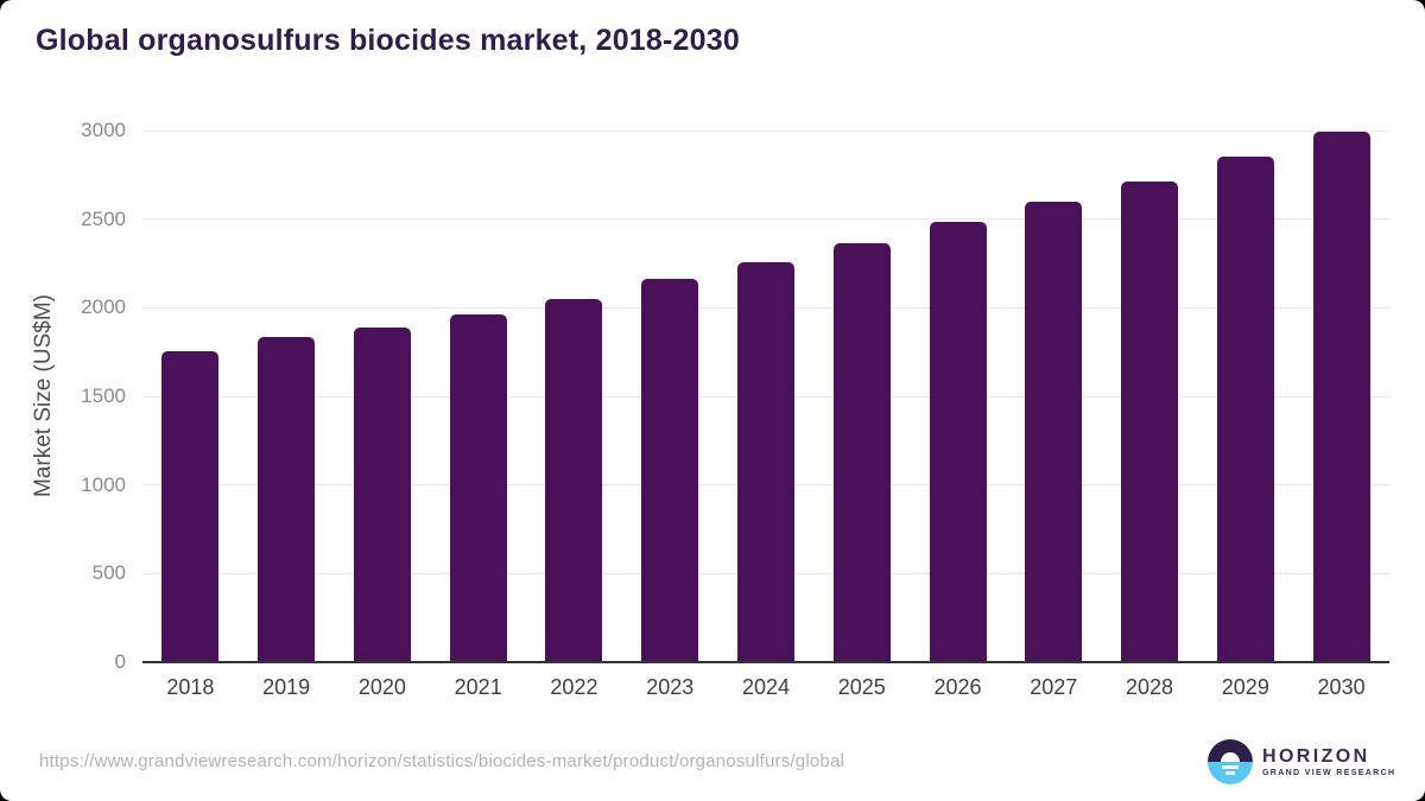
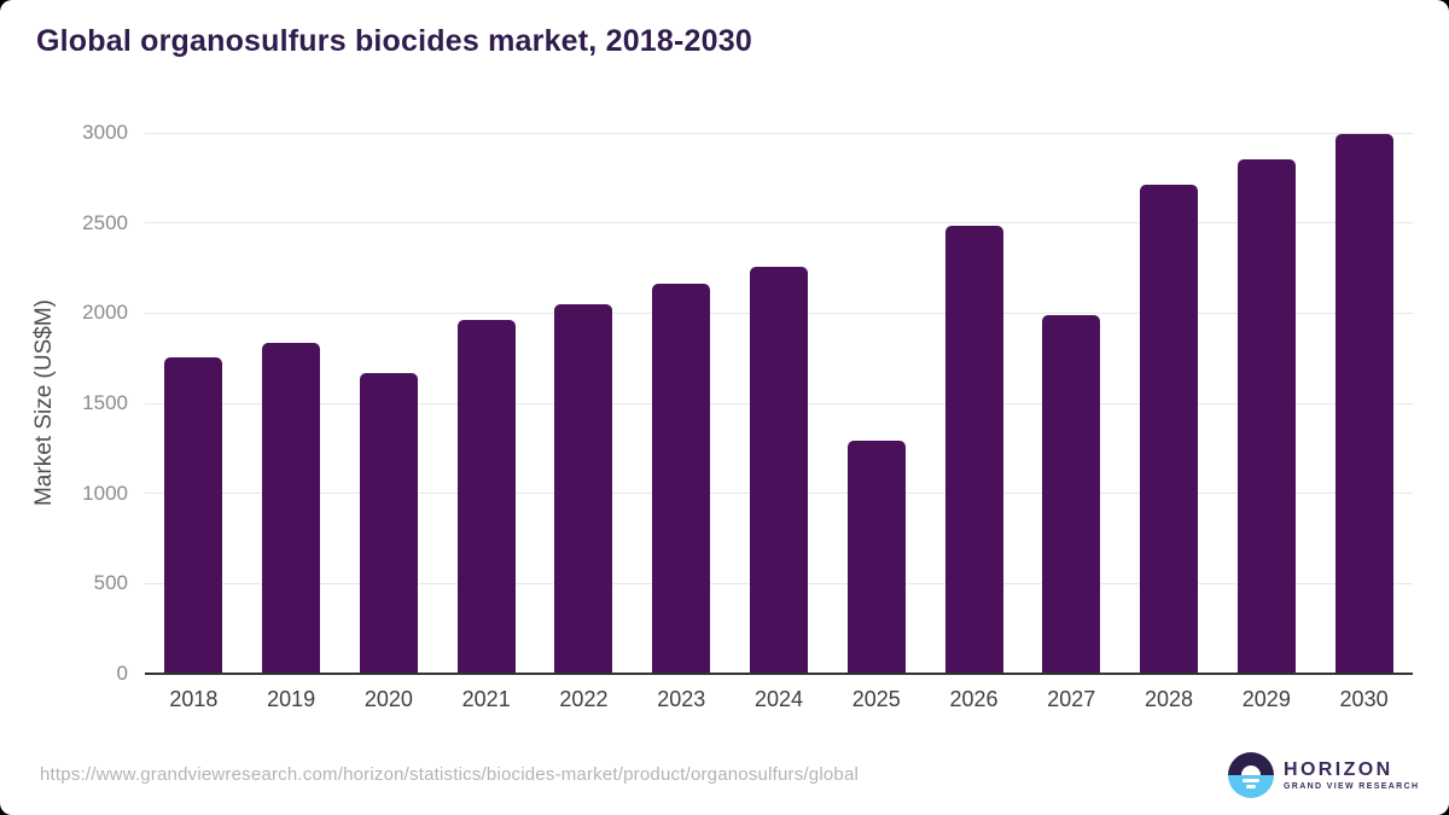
2020: 1890 -> 1670
2025: 2360 -> 1290
2027: 2600 -> 1990
